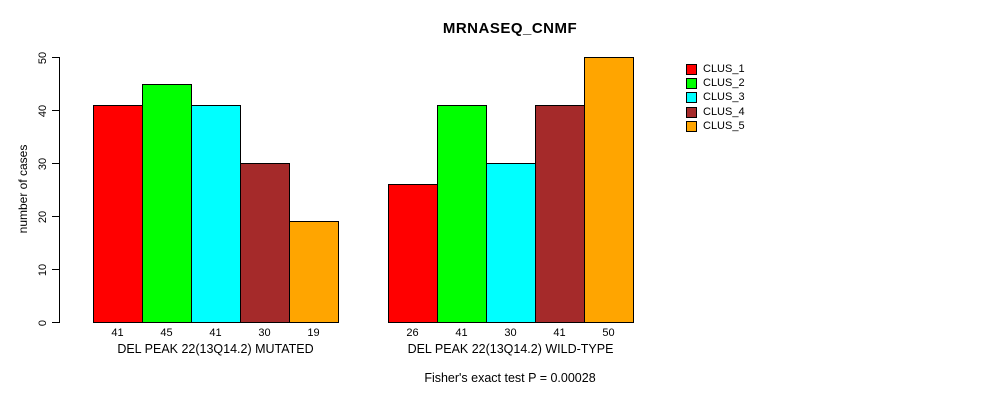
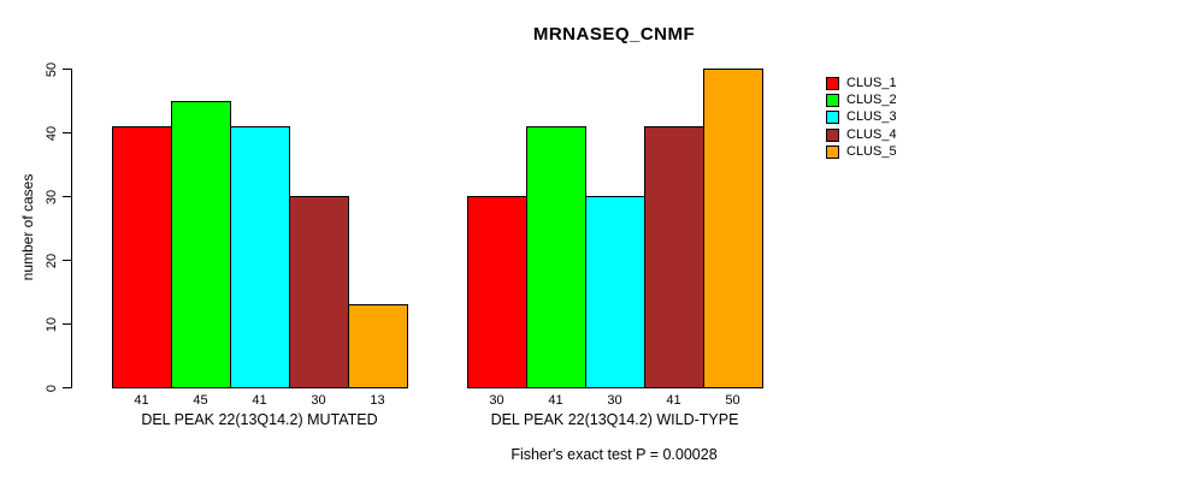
CLUS_5/DEL PEAK 22(13Q14.2) MUTATED: 19 -> 13
CLUS_1/DEL PEAK 22(13Q14.2) WILD-TYPE: 26 -> 30
